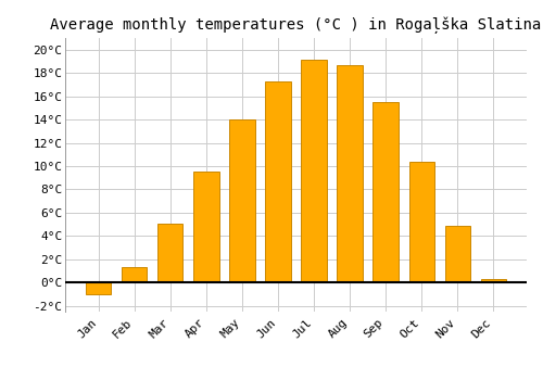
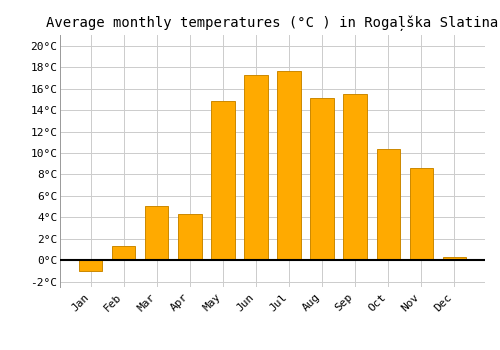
Apr: 9.5°C -> 4.3°C
May: 14.0°C -> 14.8°C
Jul: 19.1°C -> 17.6°C
Aug: 18.7°C -> 15.1°C
Nov: 4.9°C -> 8.6°C
